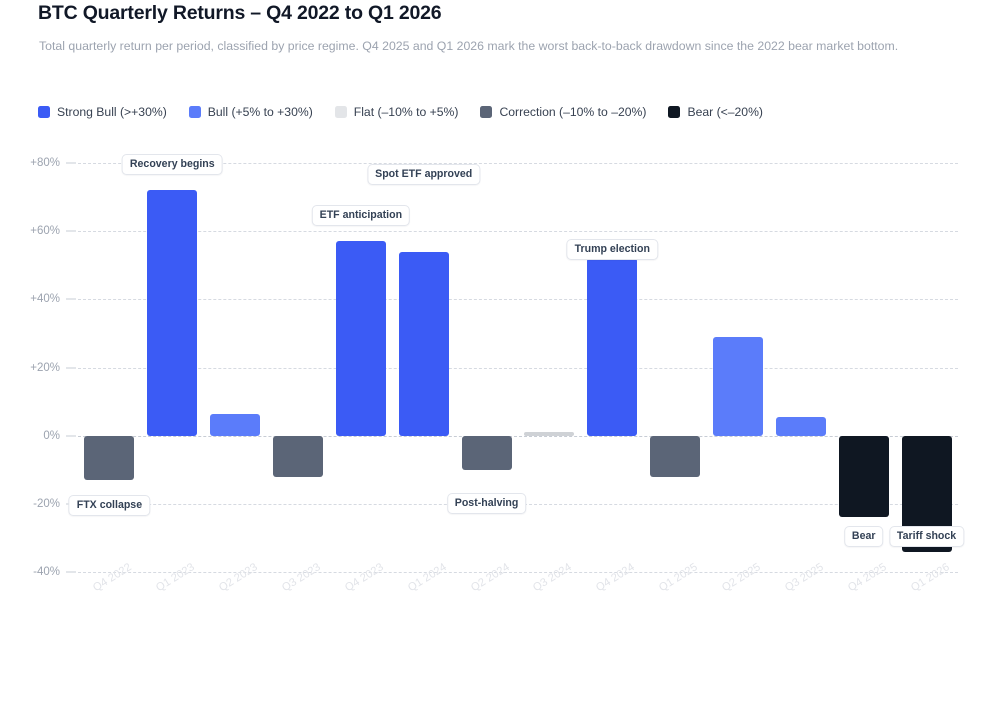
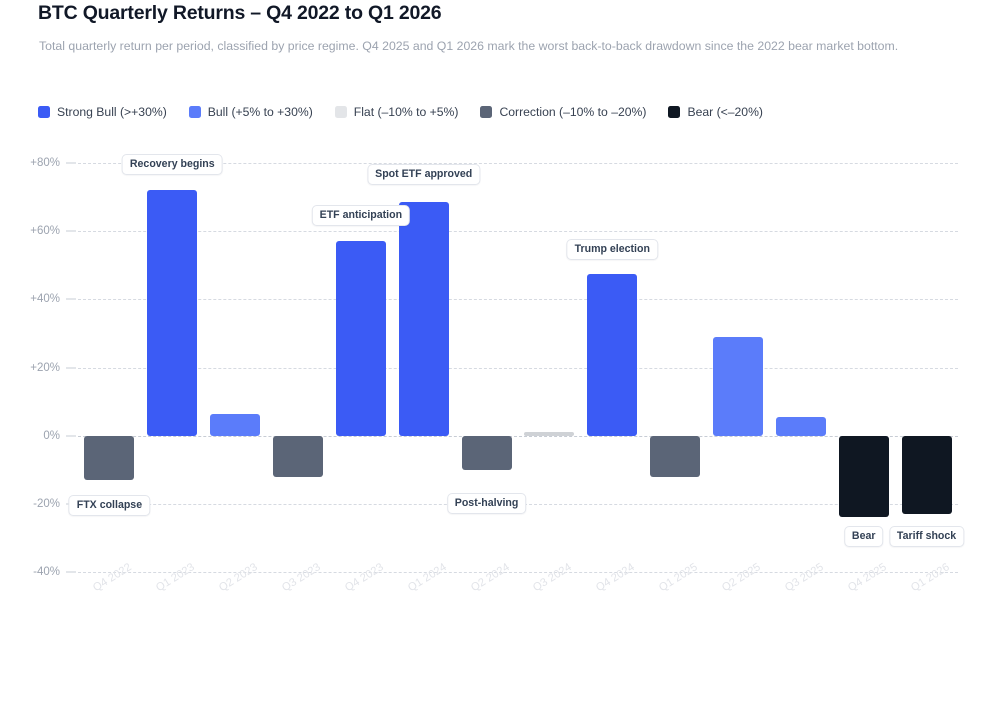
Q1 2024: 54% -> 68%
Q4 2024: 52% -> 48%
Q1 2026: -34% -> -23%
